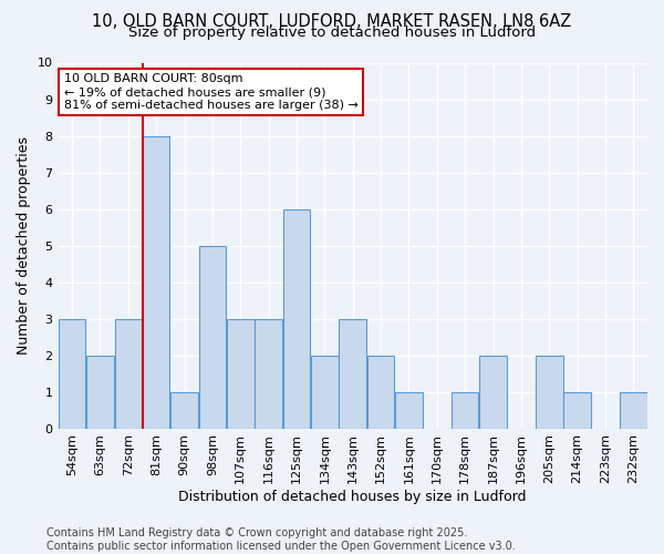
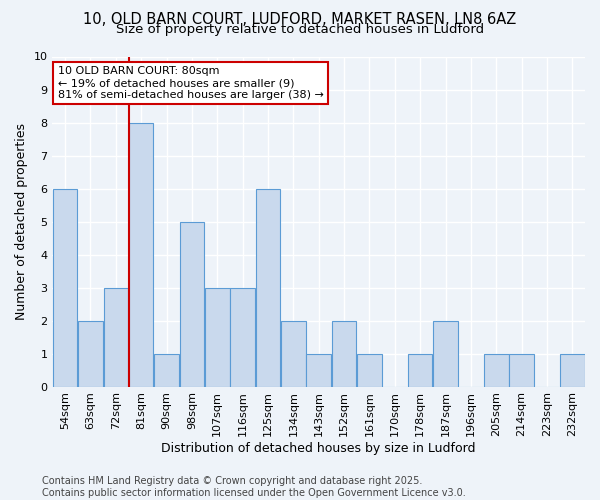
54sqm: 3 -> 6
143sqm: 3 -> 1
205sqm: 2 -> 1
